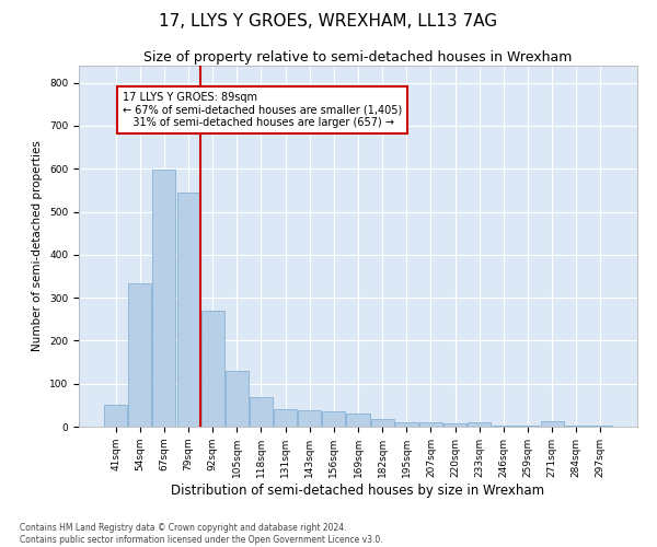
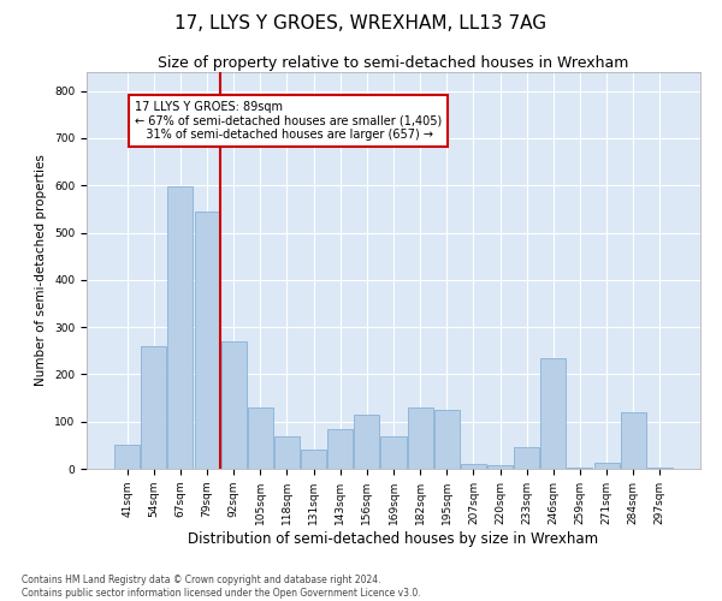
54sqm: 333 -> 260
143sqm: 38 -> 85
156sqm: 35 -> 115
169sqm: 30 -> 70
182sqm: 18 -> 130
195sqm: 10 -> 125
233sqm: 9 -> 45
246sqm: 2 -> 235
284sqm: 2 -> 120
